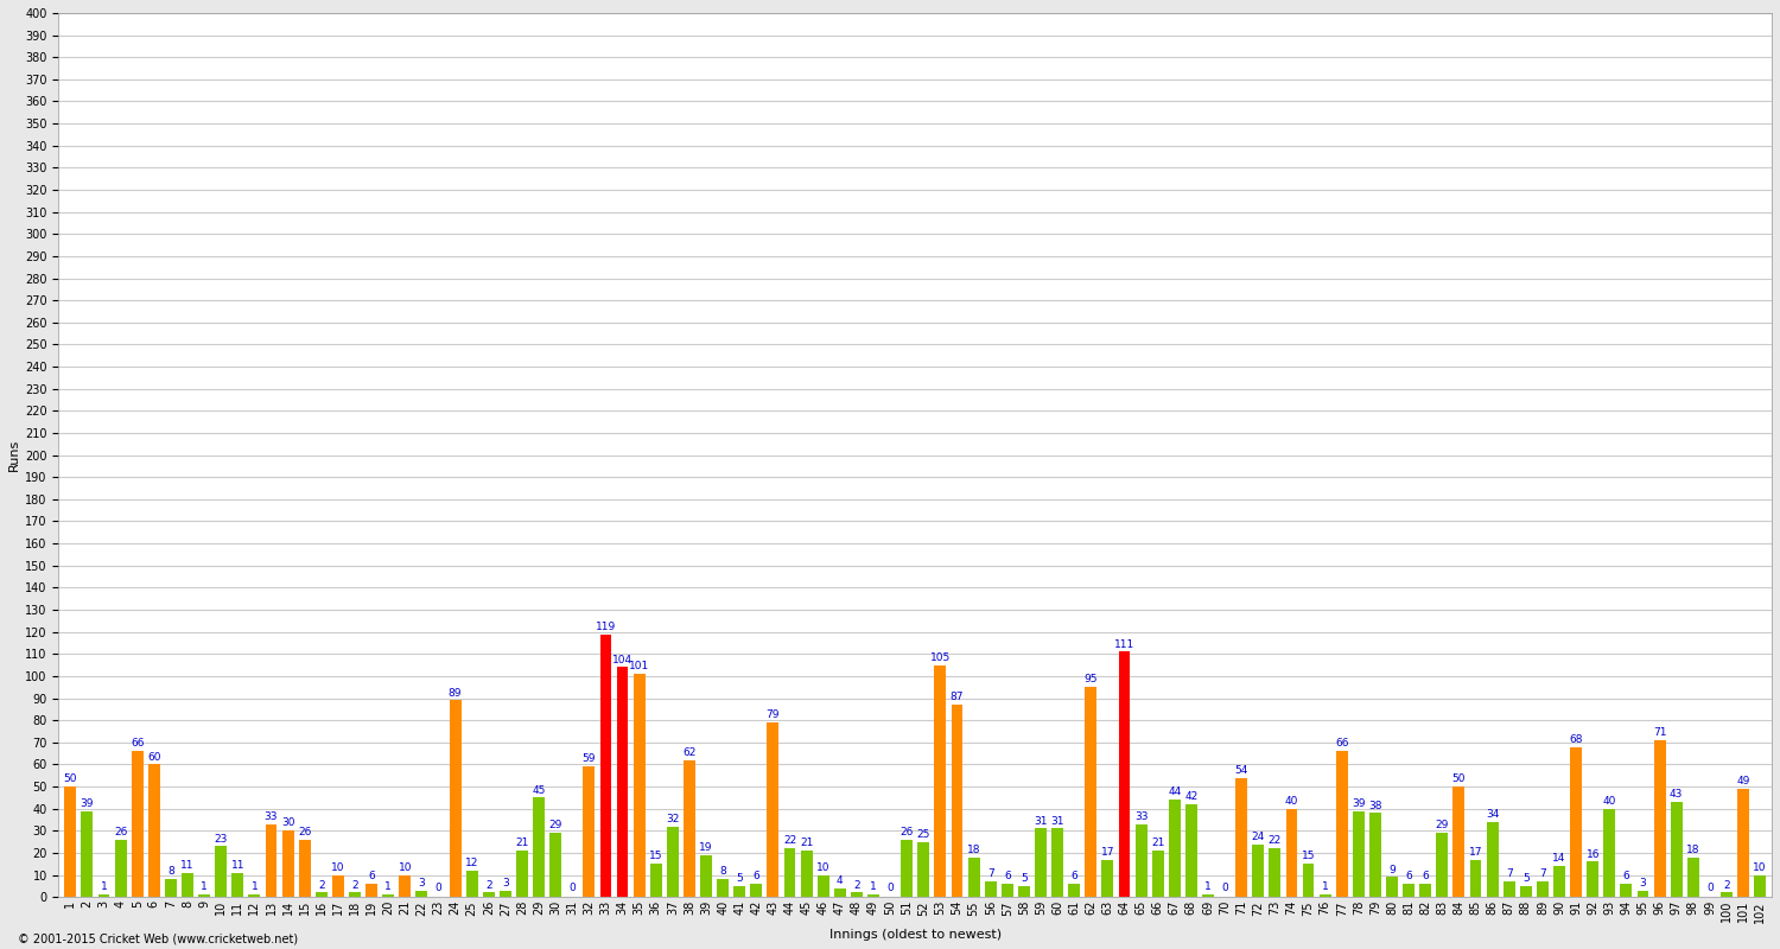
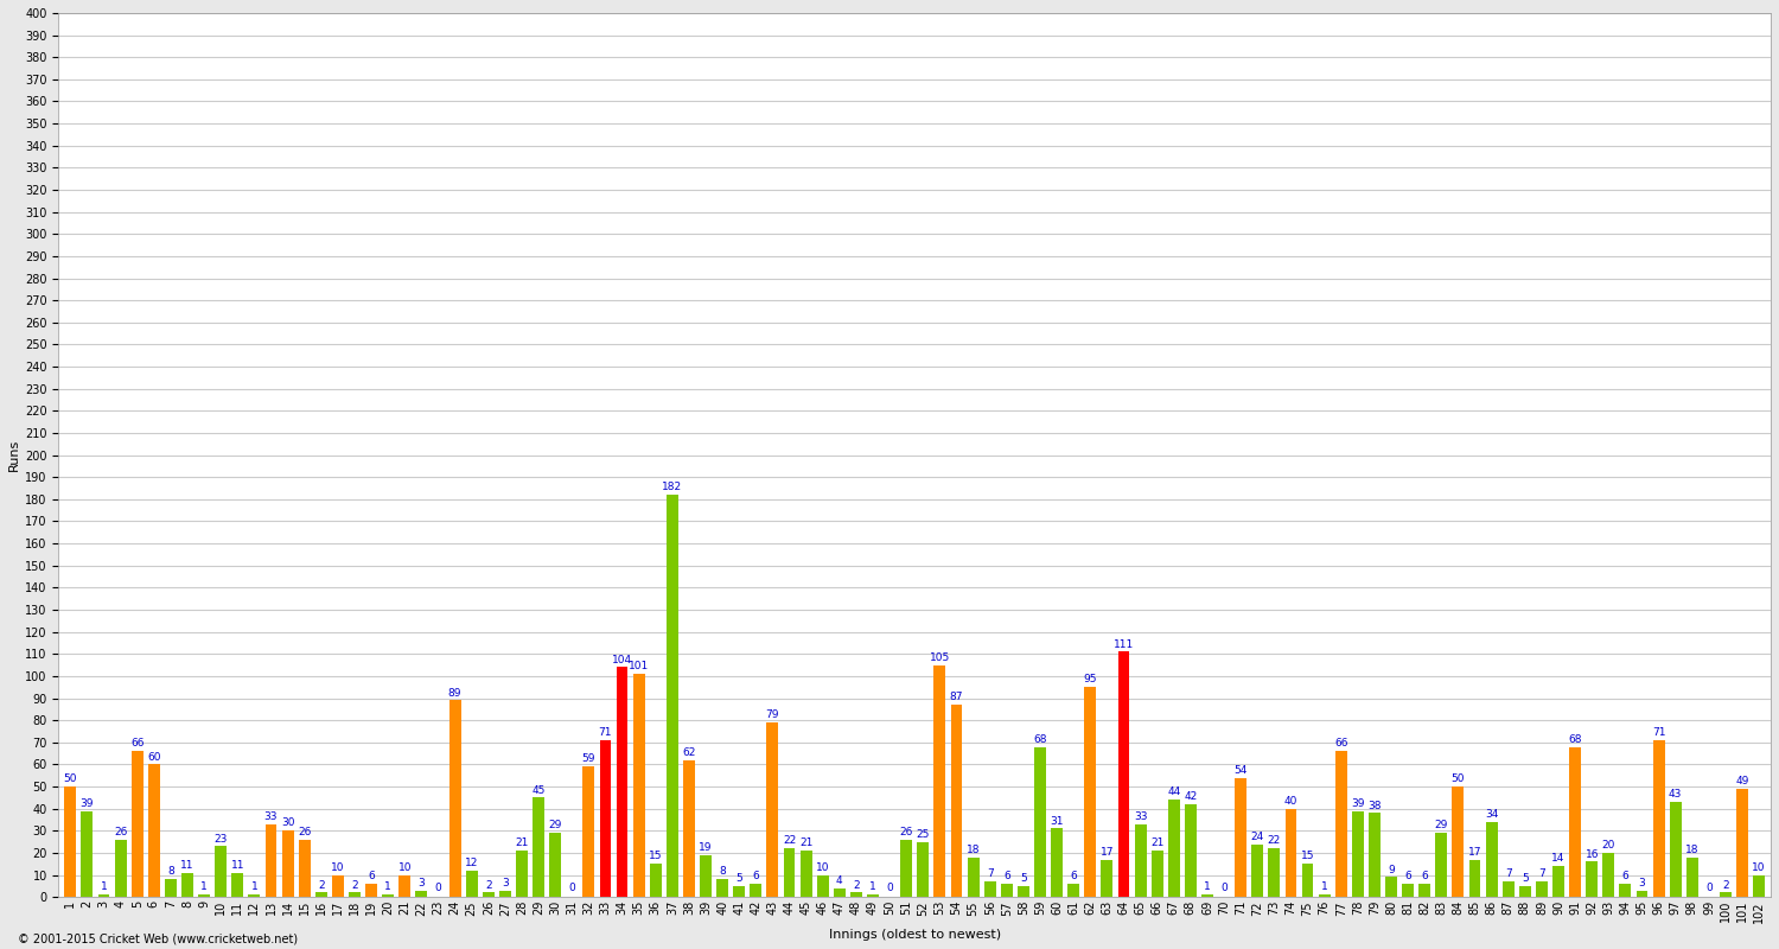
33: 119 -> 71
37: 32 -> 182
59: 31 -> 68
93: 40 -> 20
